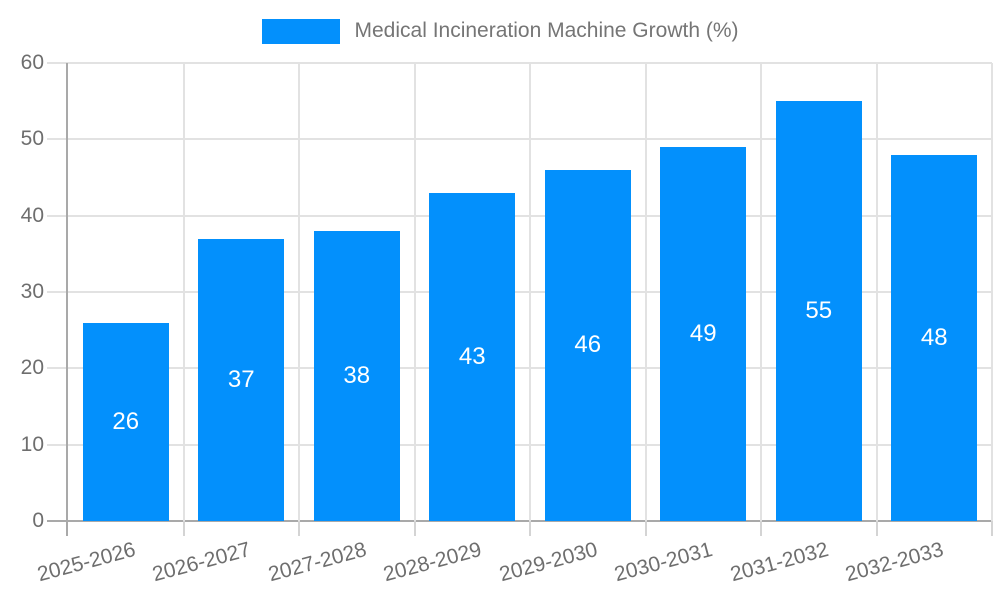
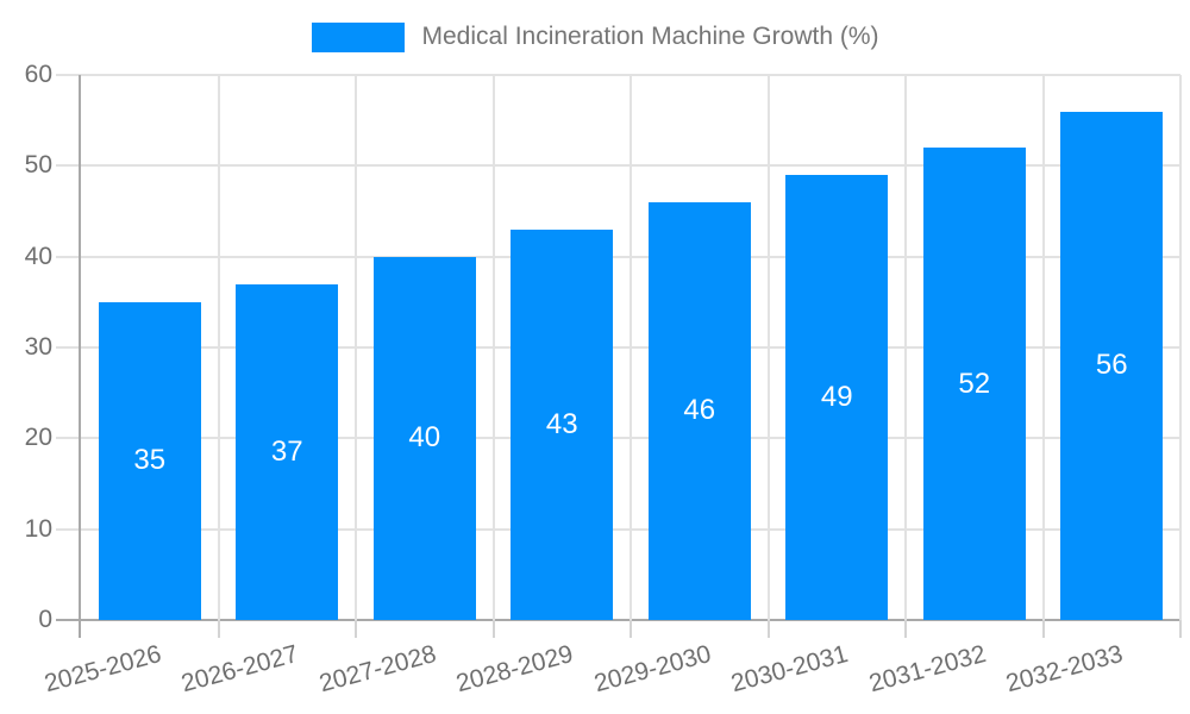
2025-2026: 26 -> 35
2027-2028: 38 -> 40
2031-2032: 55 -> 52
2032-2033: 48 -> 56
